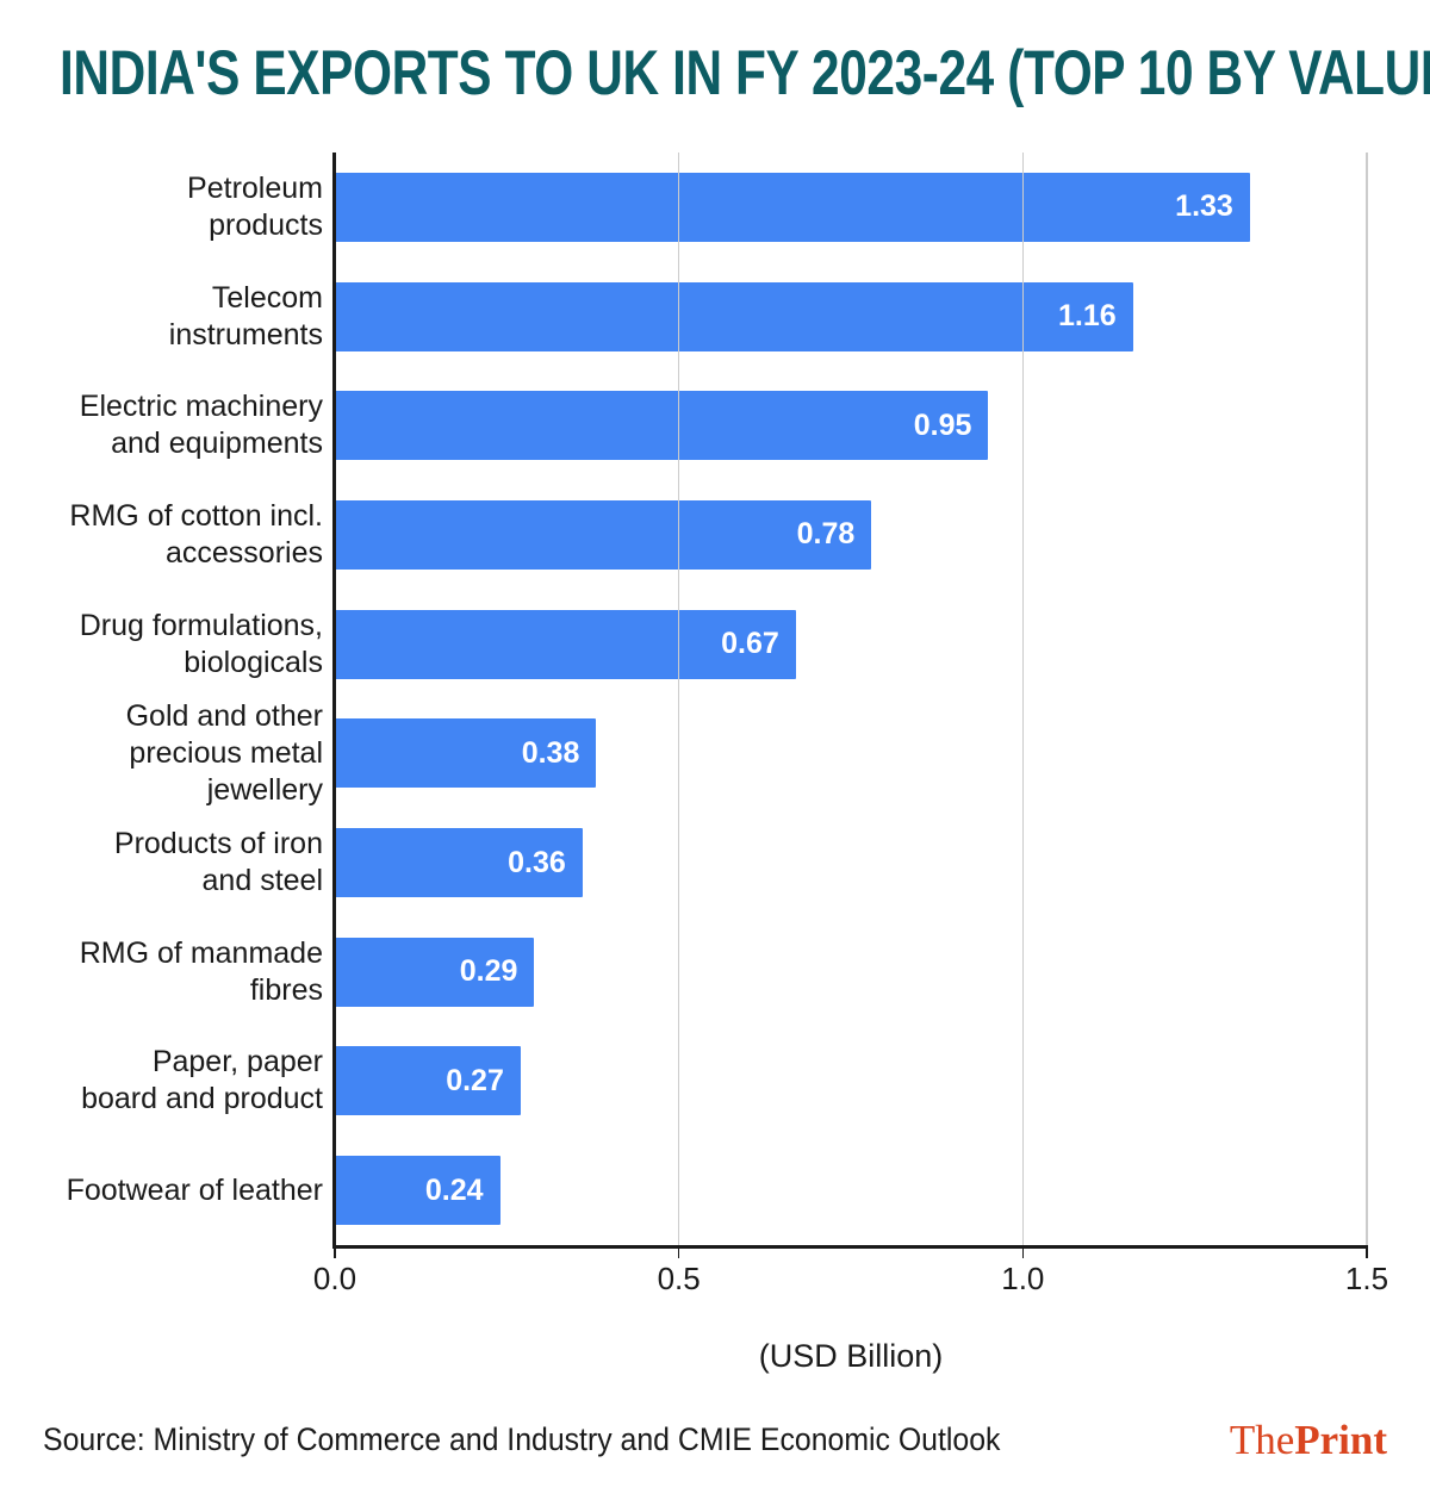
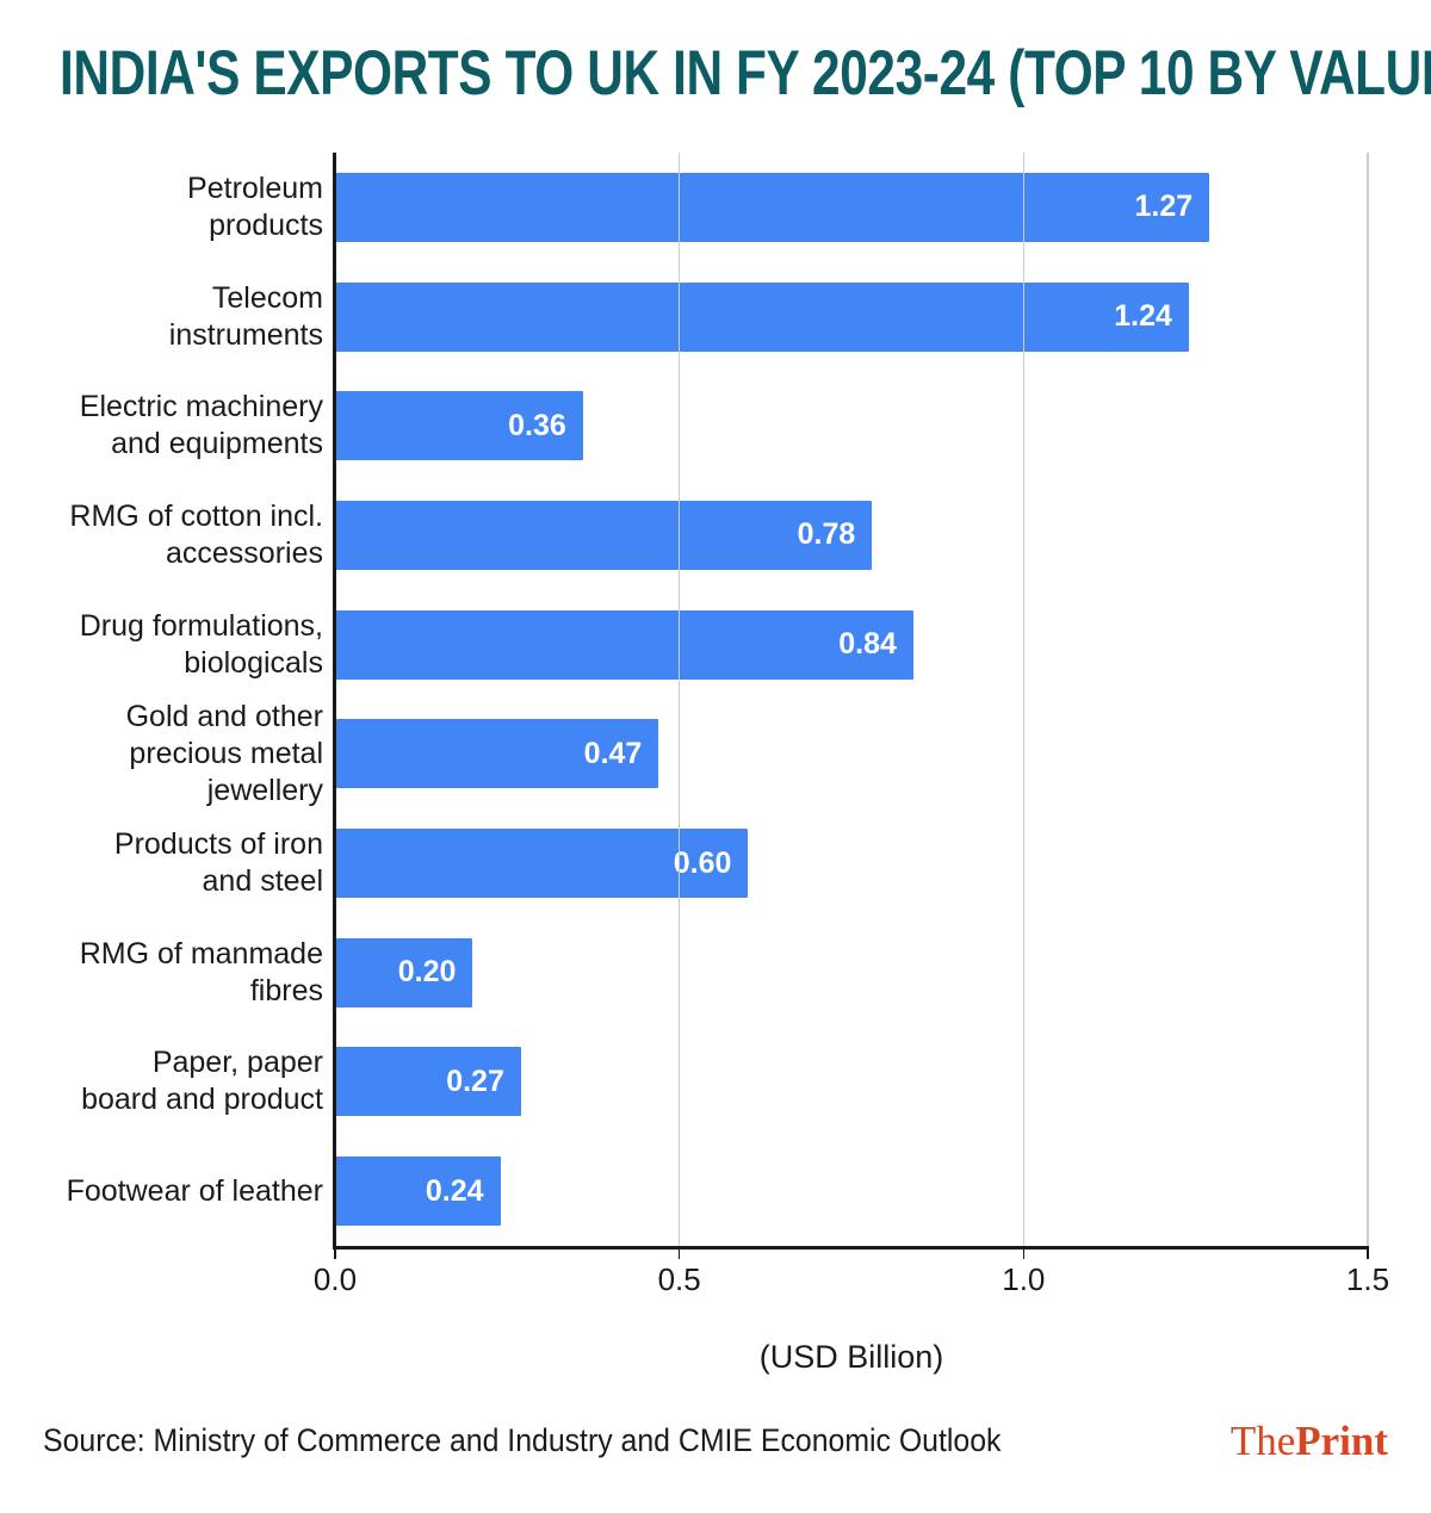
Petroleum products: 1.33 -> 1.27
Telecom instruments: 1.16 -> 1.24
Electric machinery and equipments: 0.95 -> 0.36
Drug formulations, biologicals: 0.67 -> 0.84
Gold and other precious metal jewellery: 0.38 -> 0.47
Products of iron and steel: 0.36 -> 0.60
RMG of manmade fibres: 0.29 -> 0.20
